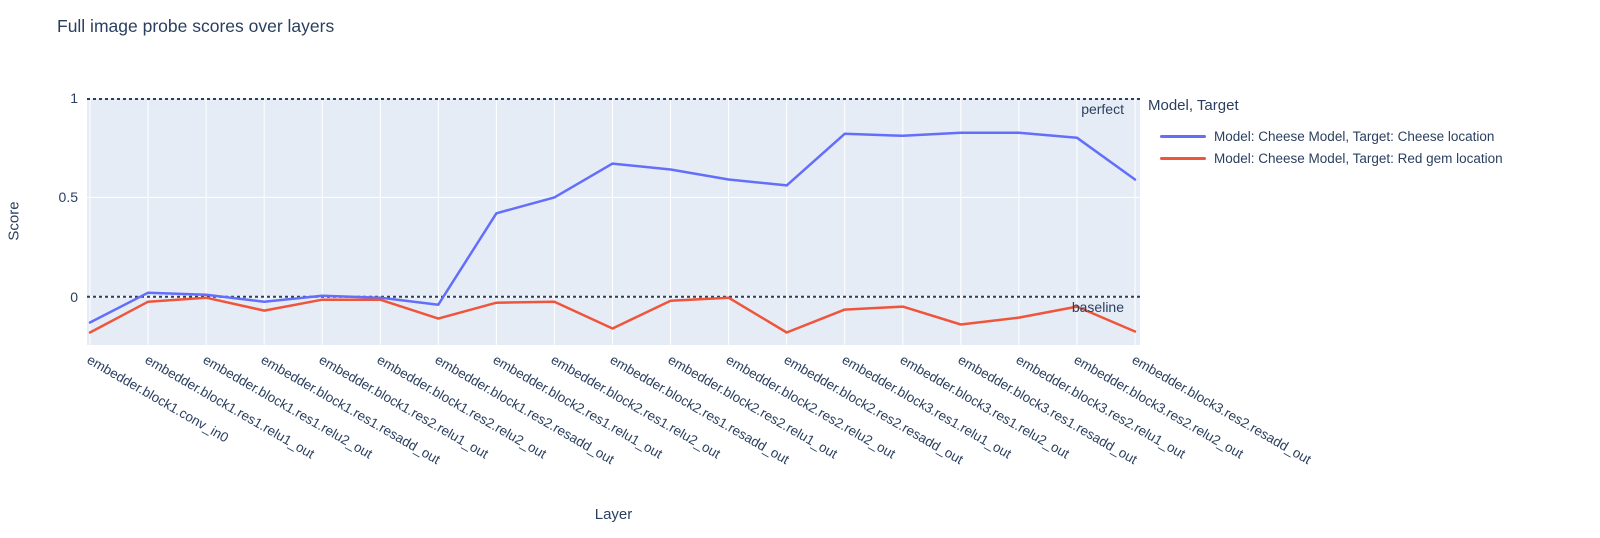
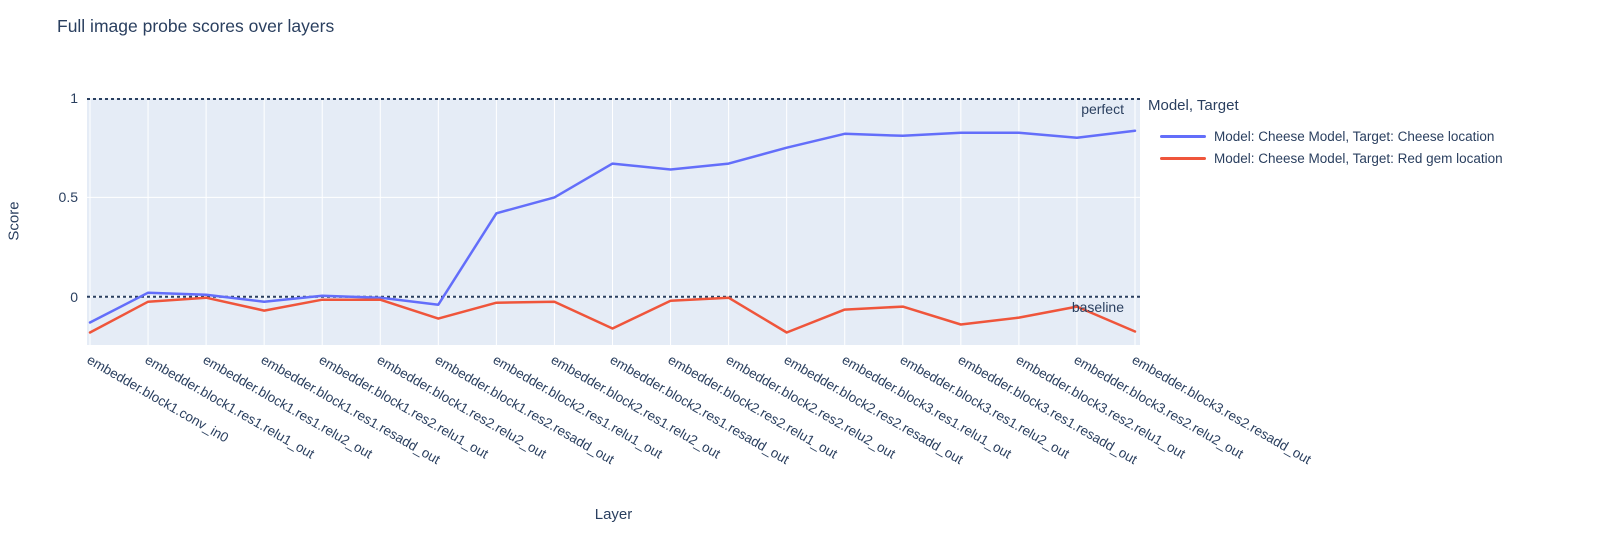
Model: Cheese Model, Target: Cheese location/embedder.block2.res2.relu2_out: 0.59 -> 0.67
Model: Cheese Model, Target: Cheese location/embedder.block2.res2.resadd_out: 0.56 -> 0.75
Model: Cheese Model, Target: Cheese location/embedder.block3.res2.resadd_out: 0.59 -> 0.83
